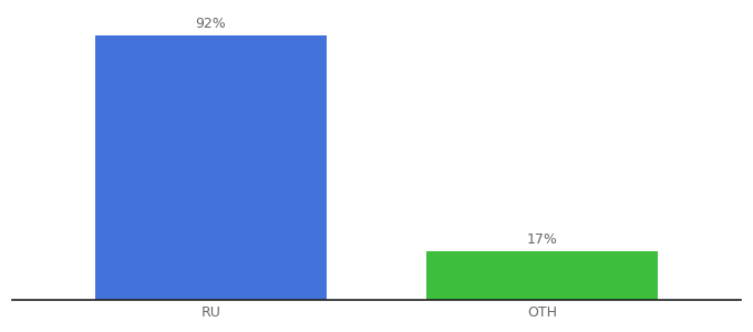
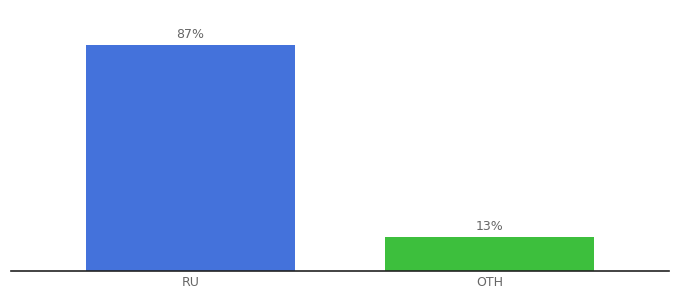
RU: 92% -> 87%
OTH: 17% -> 13%
